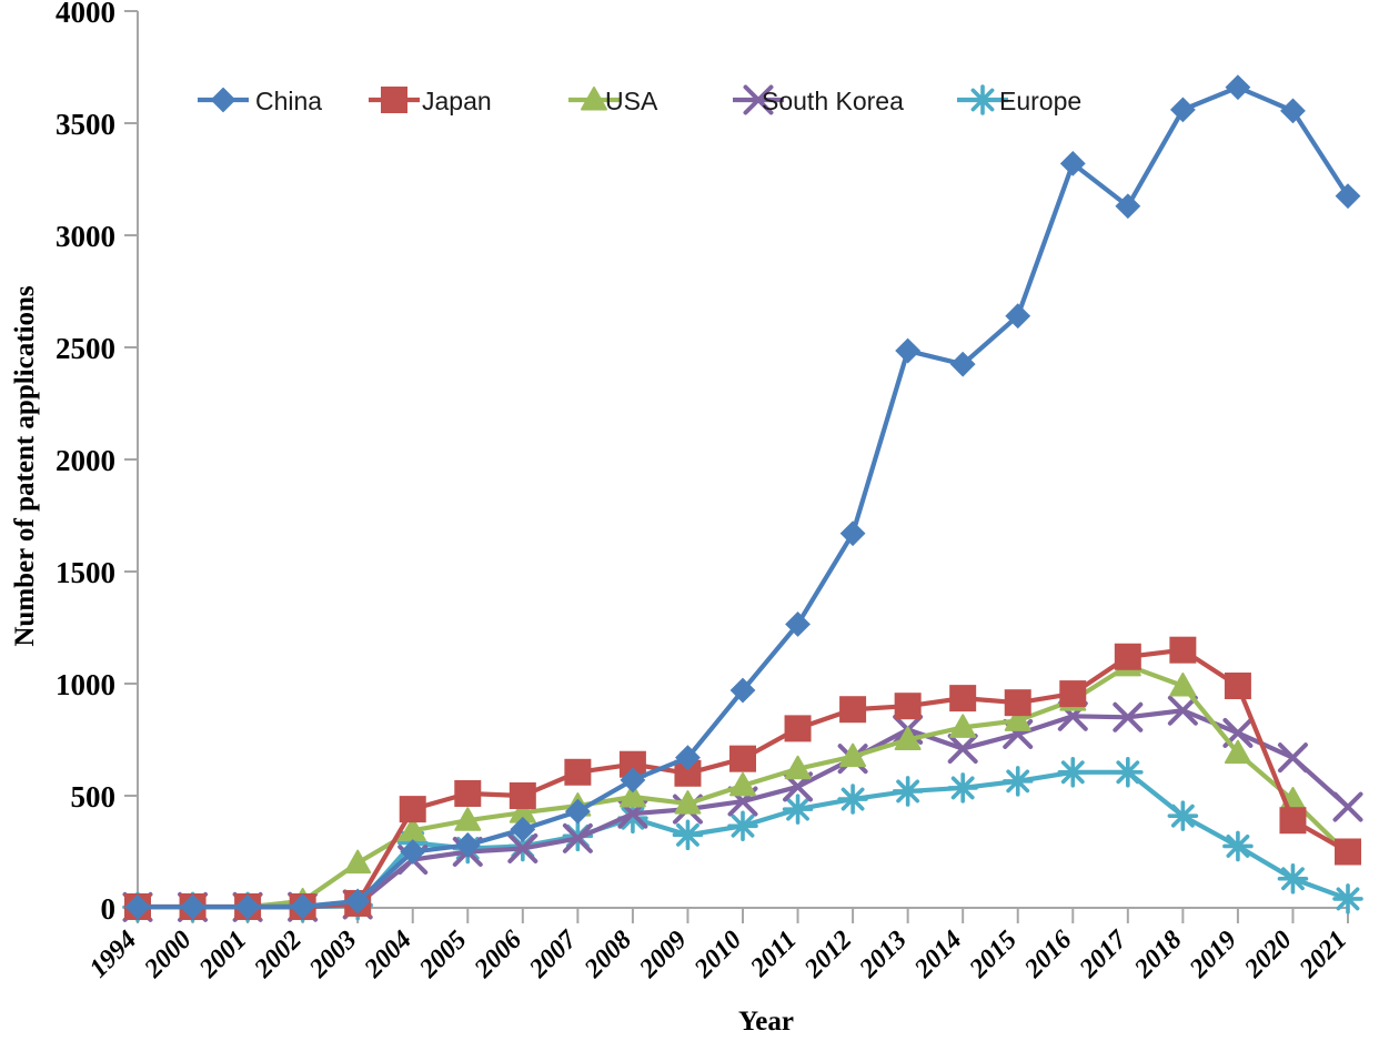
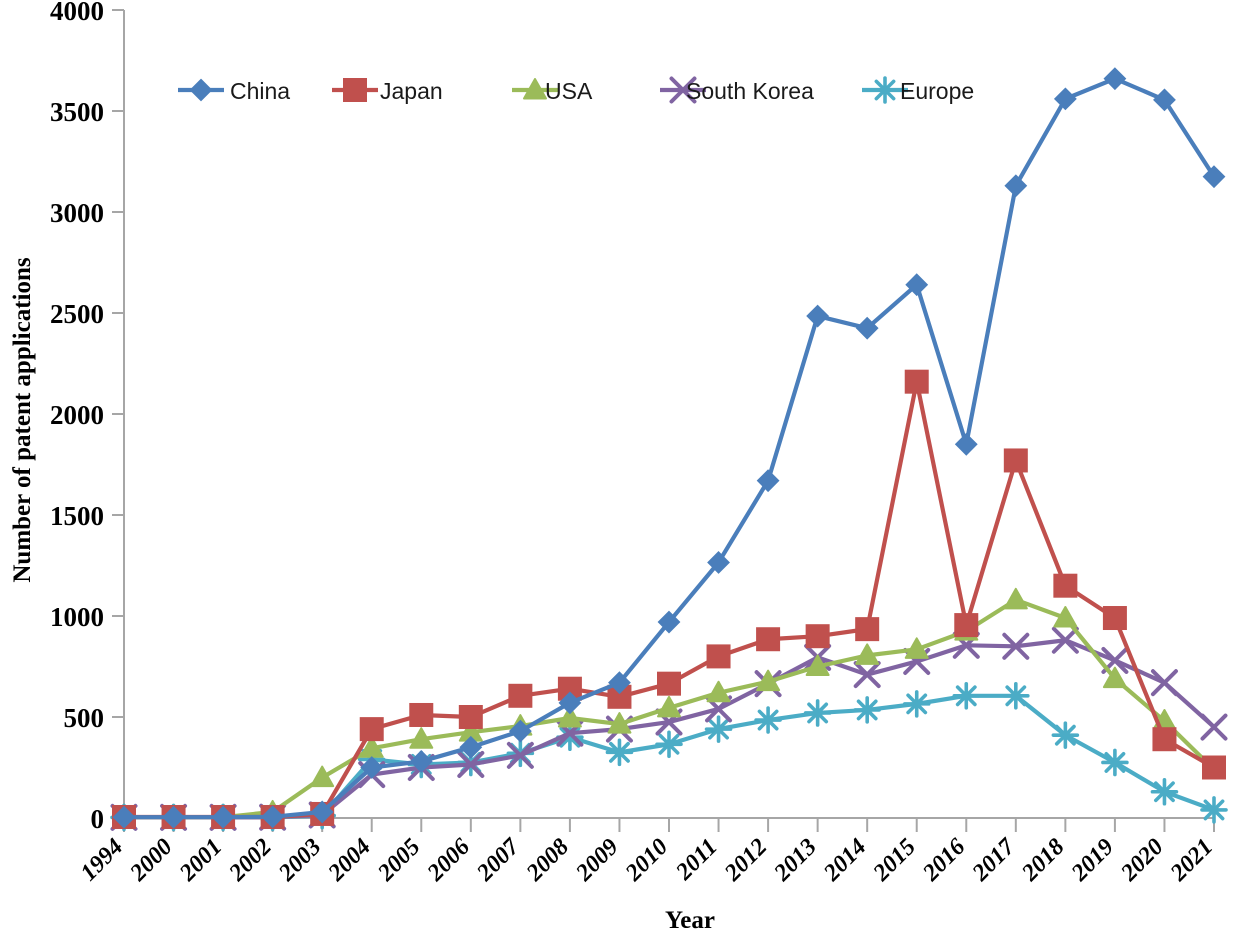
Japan/2015: 920 -> 2160
China/2016: 3320 -> 1850
Japan/2017: 1120 -> 1770
